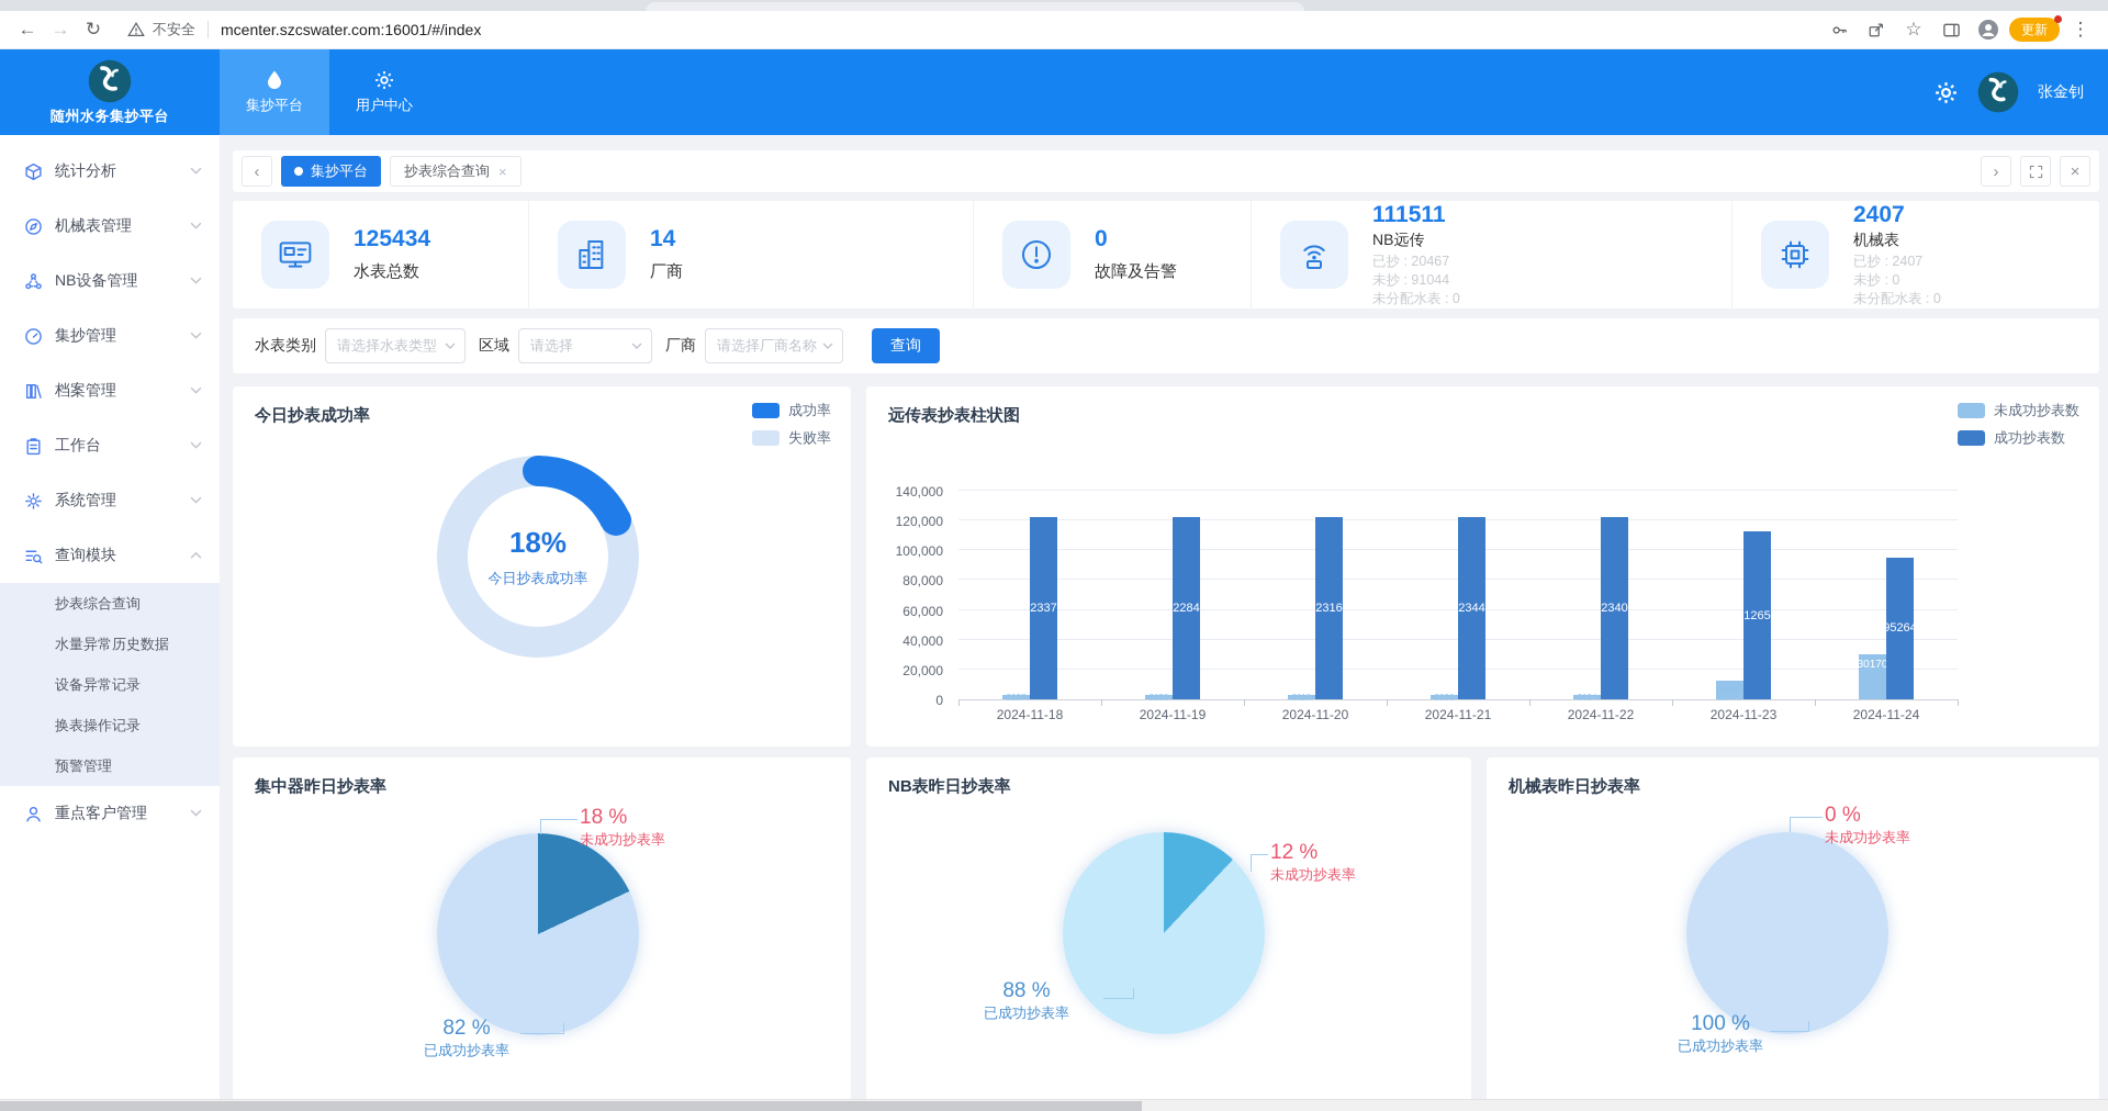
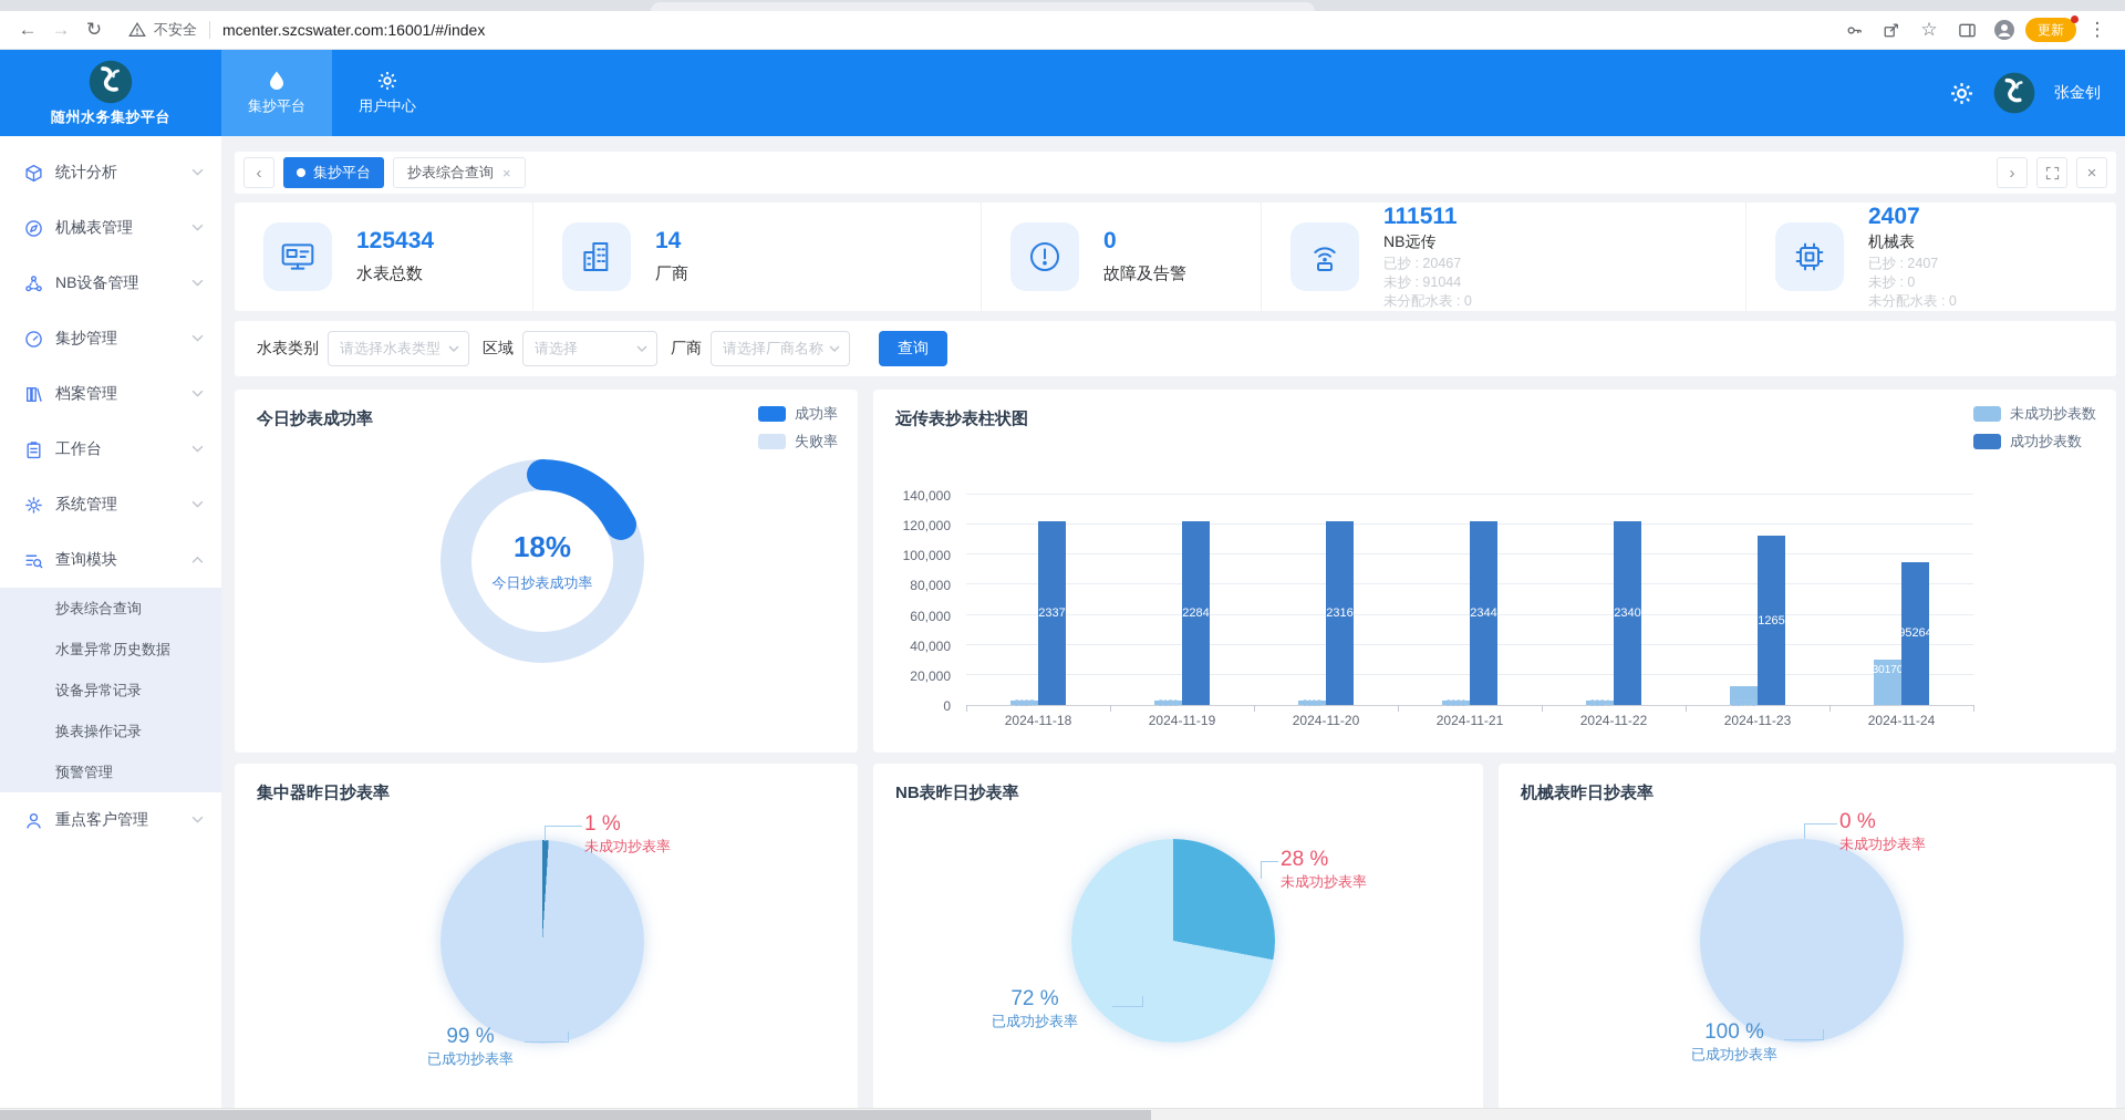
集中器昨日抄表率/未成功抄表率: 18 -> 1
集中器昨日抄表率/已成功抄表率: 82 -> 99
NB表昨日抄表率/未成功抄表率: 12 -> 28
NB表昨日抄表率/已成功抄表率: 88 -> 72
